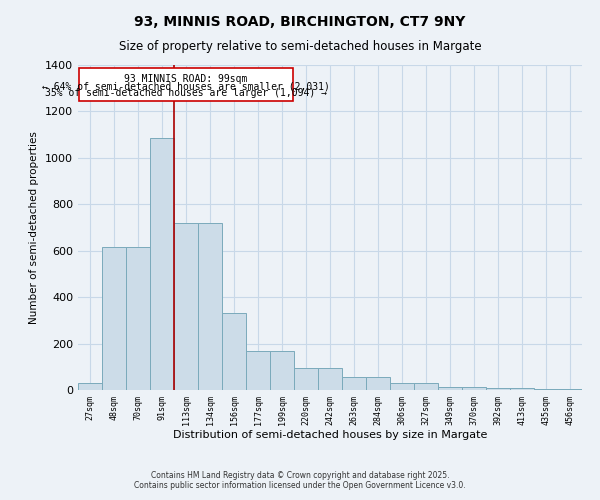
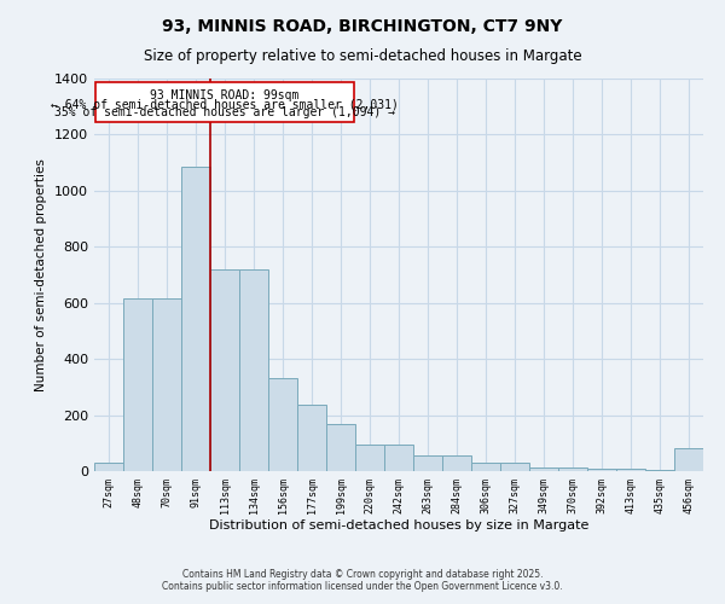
177sqm: 170 -> 235
456sqm: 5 -> 80
